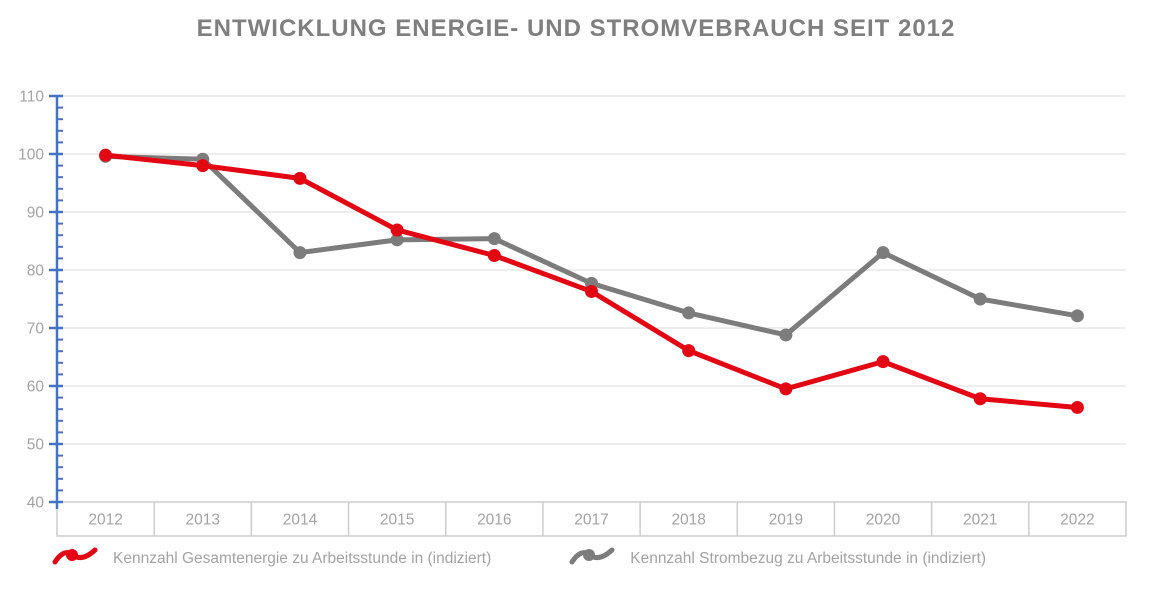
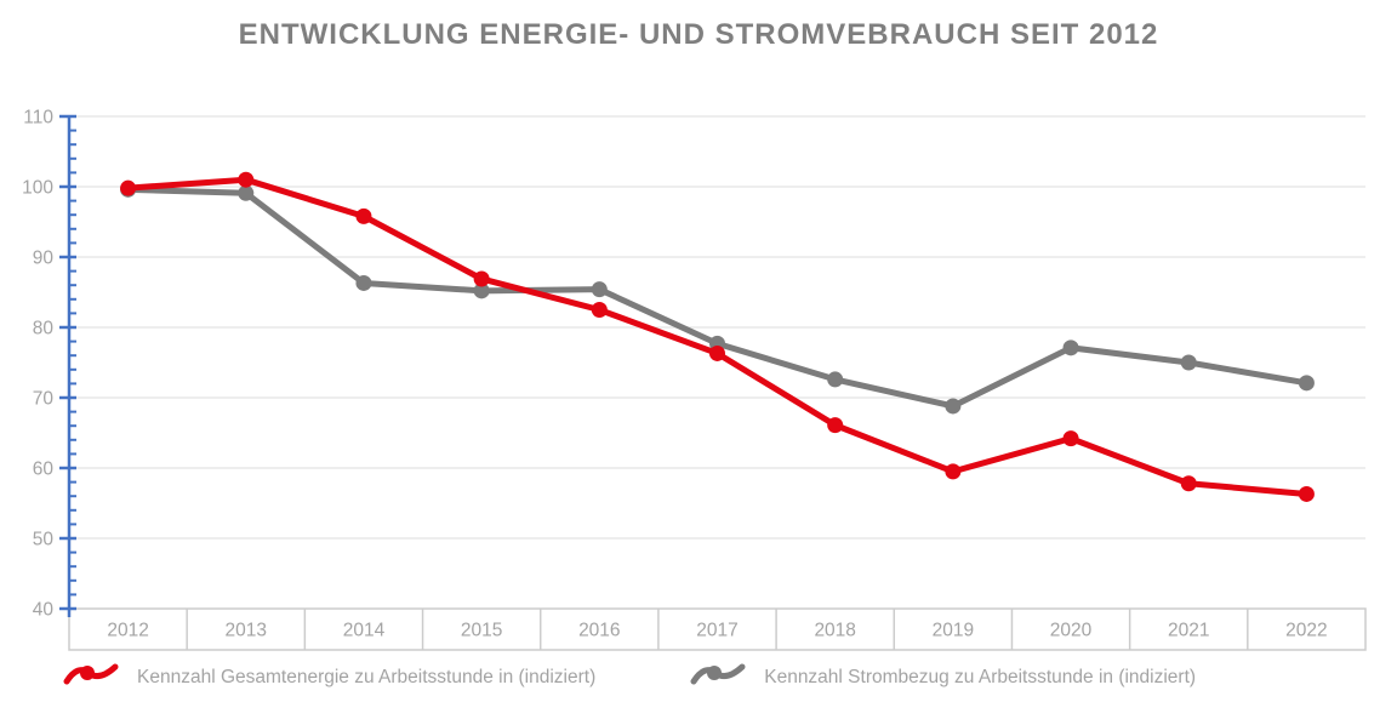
Kennzahl Gesamtenergie zu Arbeitsstunde in (indiziert)/2013: 98 -> 101
Kennzahl Strombezug zu Arbeitsstunde in (indiziert)/2014: 83 -> 86
Kennzahl Strombezug zu Arbeitsstunde in (indiziert)/2020: 83 -> 77
